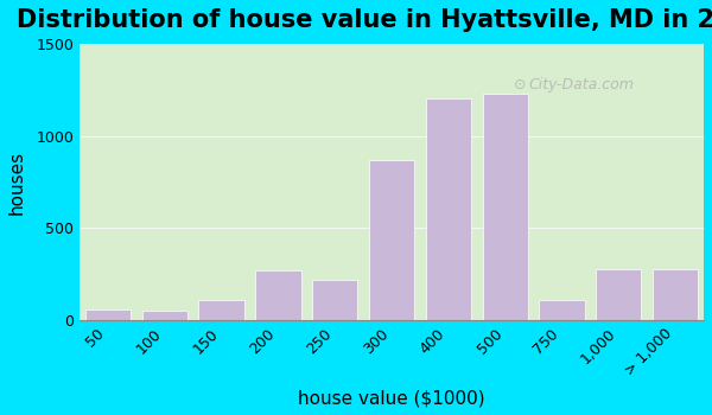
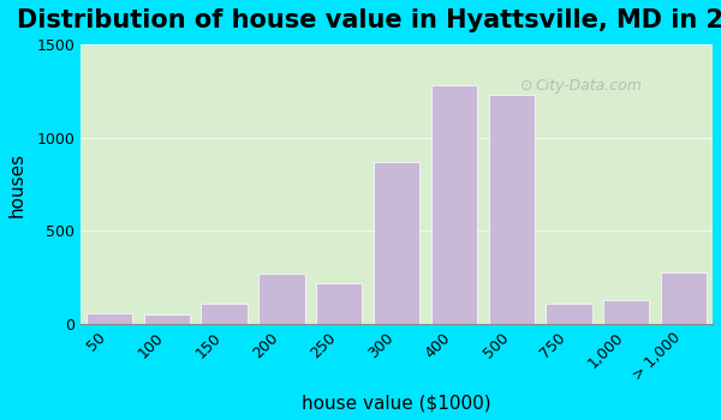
400: 1200 -> 1280
1,000: 280 -> 130
